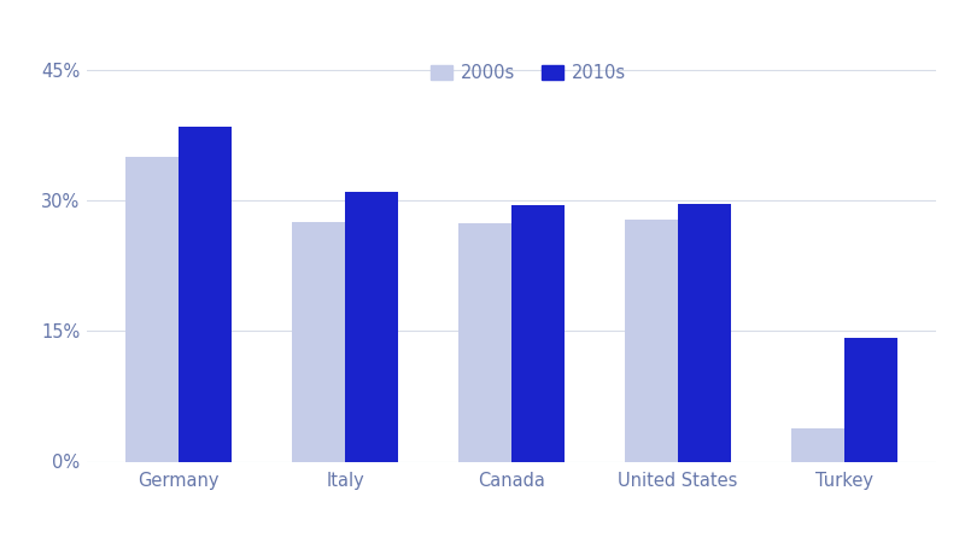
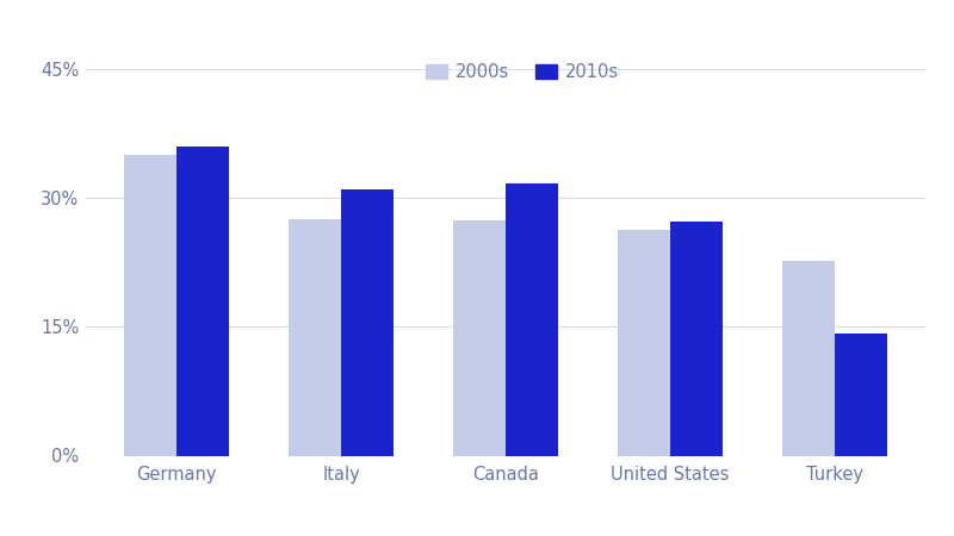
2010s/Germany: 38.5% -> 36.0%
2010s/Canada: 29.5% -> 31.6%
2000s/United States: 27.8% -> 26.2%
2010s/United States: 29.6% -> 27.2%
2000s/Turkey: 3.8% -> 22.6%
